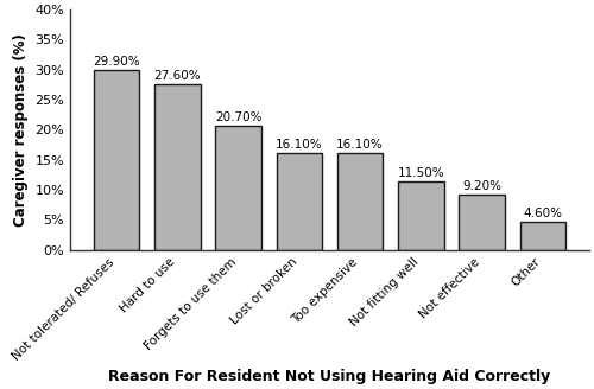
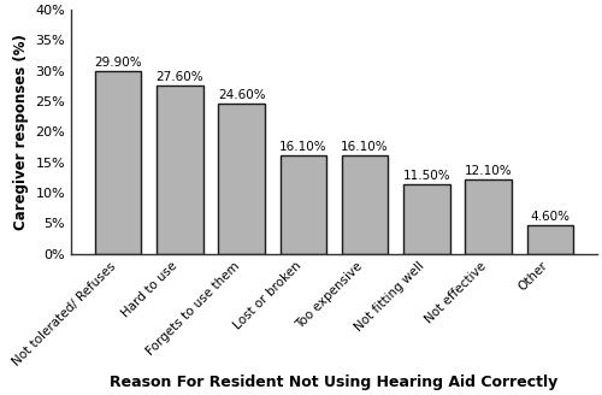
Forgets to use them: 20.70% -> 24.60%
Not effective: 9.20% -> 12.10%
